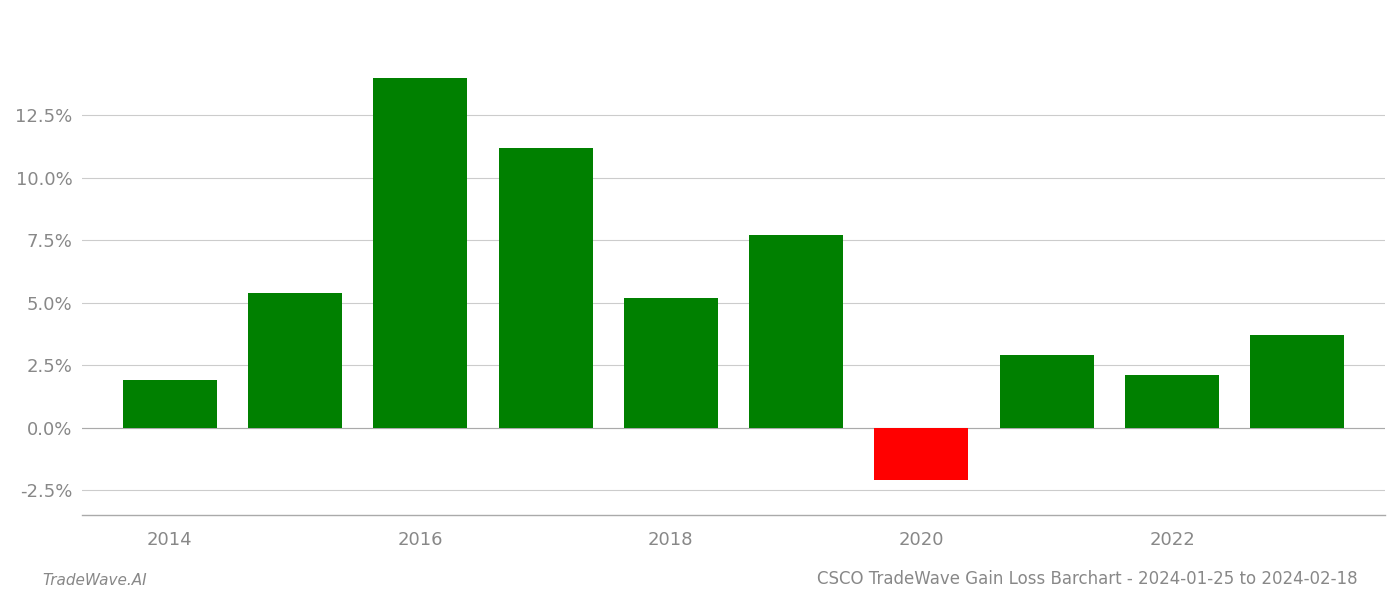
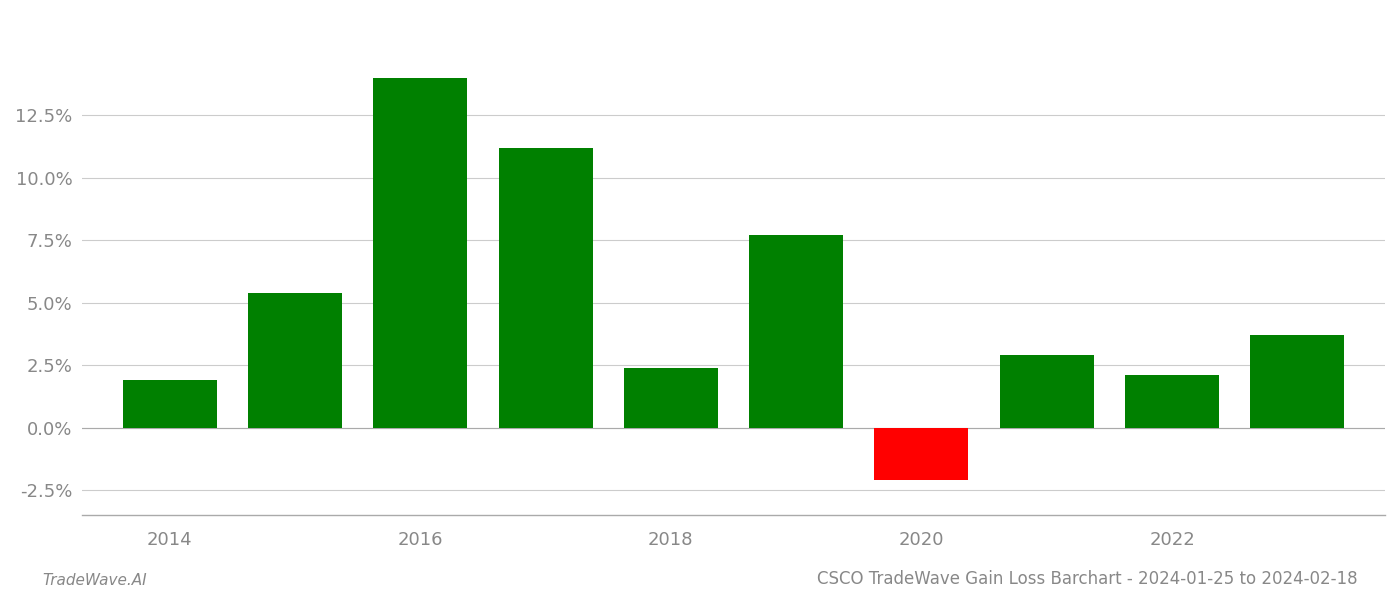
2018: 5.2% -> 2.4%
